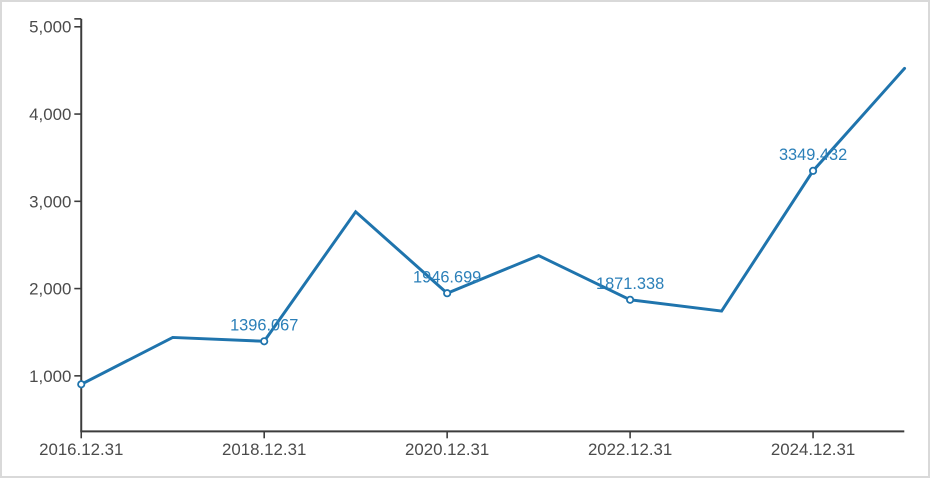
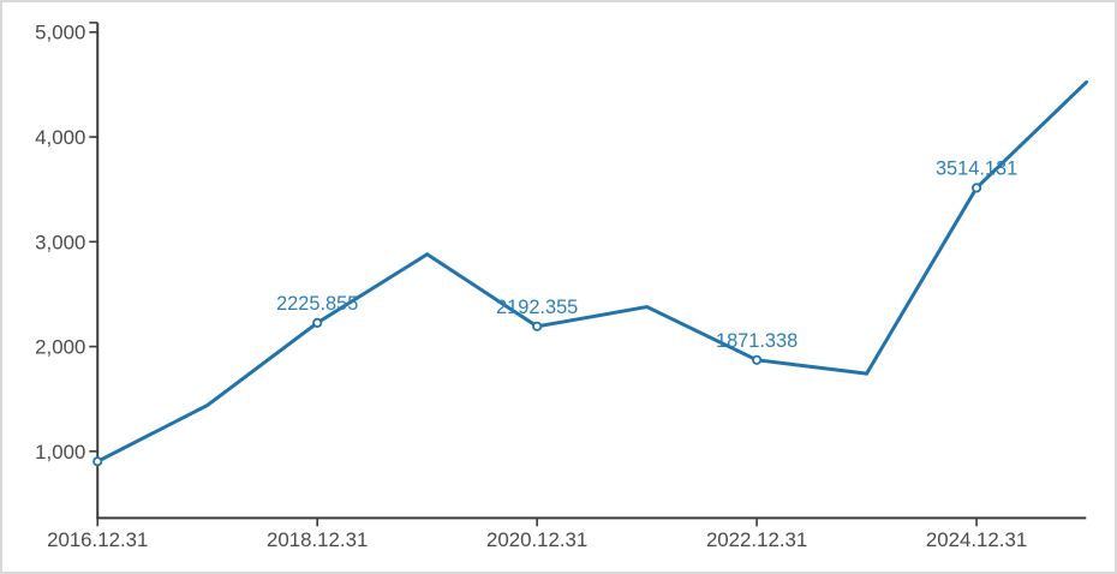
2018.12.31: 1396.067 -> 2225.855
2020.12.31: 1946.699 -> 2192.355
2024.12.31: 3349.432 -> 3514.131
